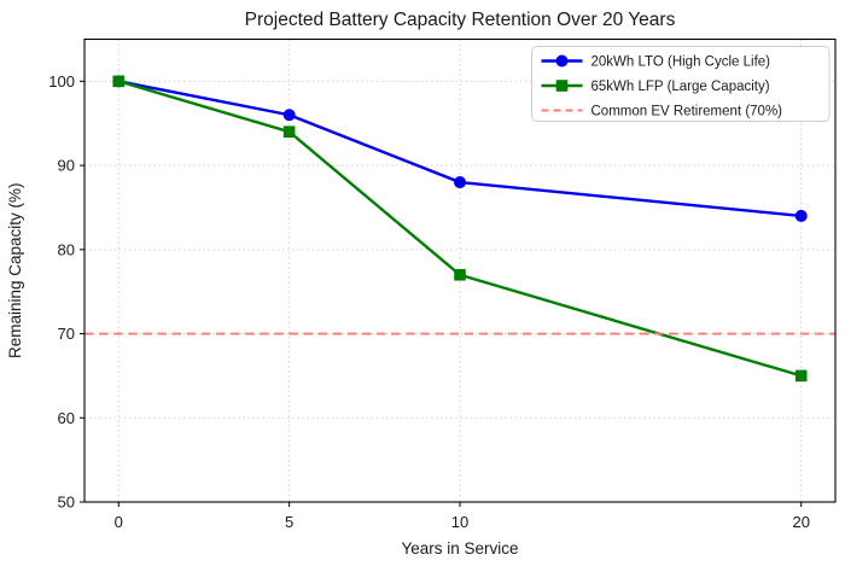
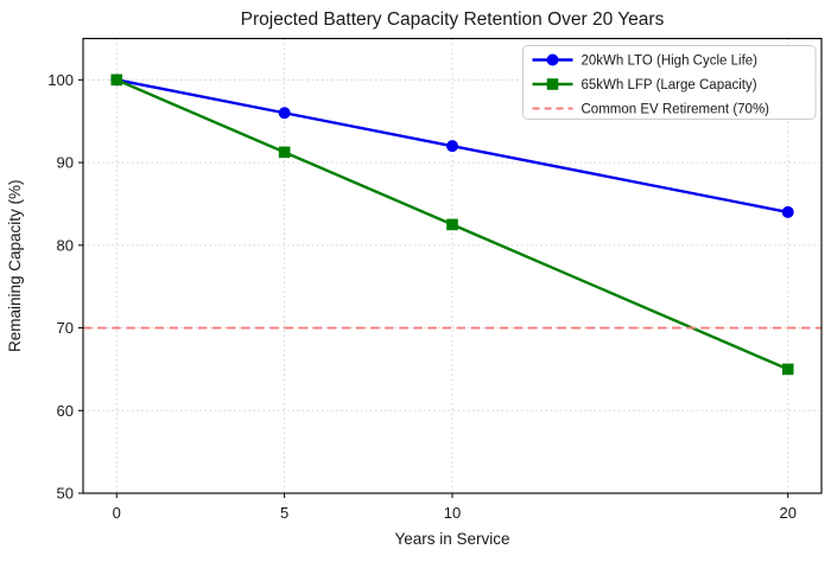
65kWh LFP (Large Capacity)/5: 94 -> 91
20kWh LTO (High Cycle Life)/10: 88 -> 92
65kWh LFP (Large Capacity)/10: 77 -> 82
